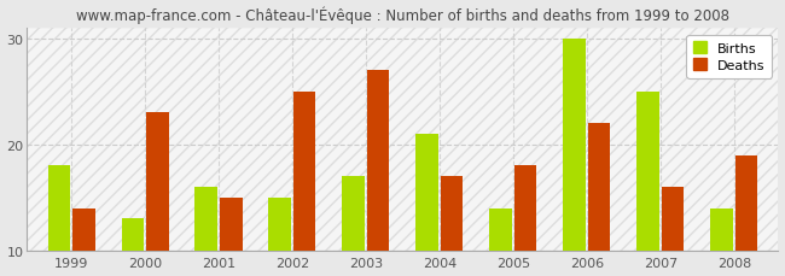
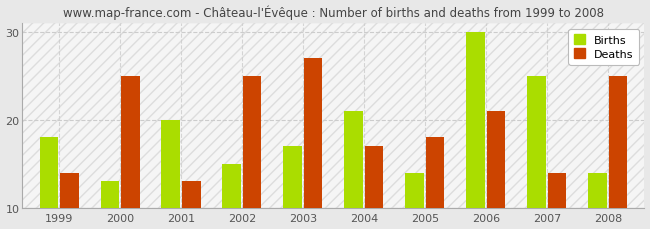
Deaths/2000: 23 -> 25
Births/2001: 16 -> 20
Deaths/2001: 15 -> 13
Deaths/2006: 22 -> 21
Deaths/2007: 16 -> 14
Deaths/2008: 19 -> 25
